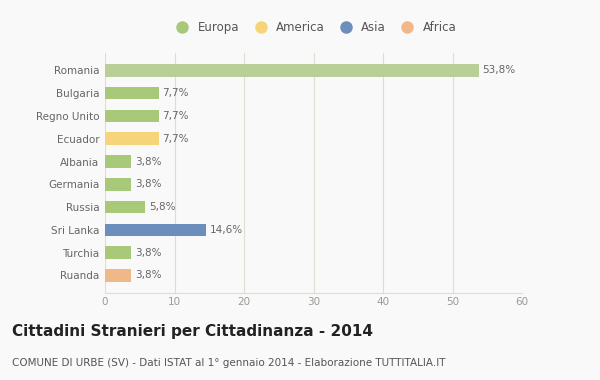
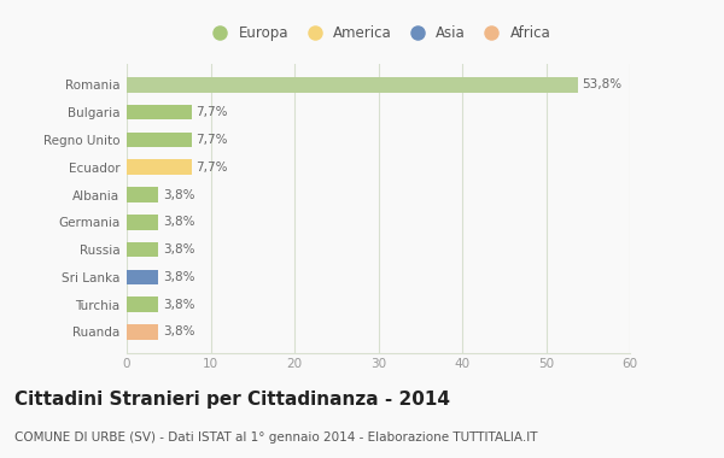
Russia: 5,8% -> 3,8%
Sri Lanka: 14,6% -> 3,8%
